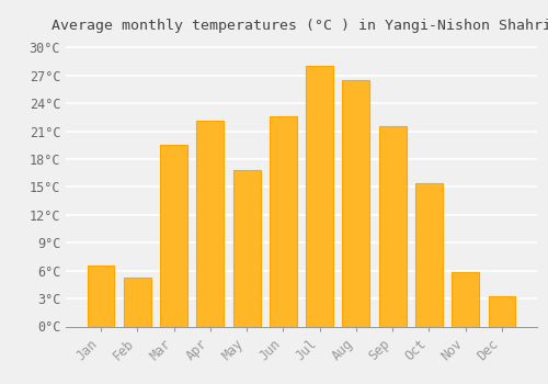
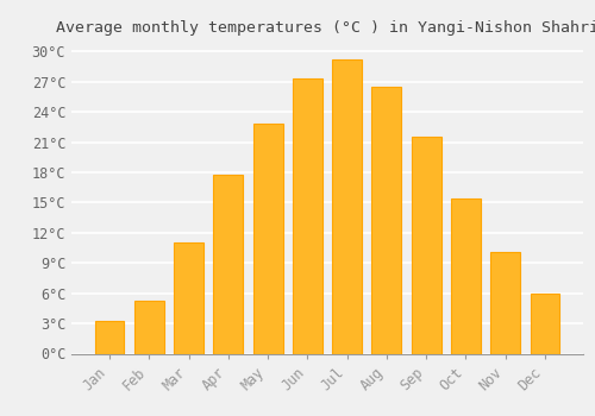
Jan: 6.6°C -> 3.2°C
Mar: 19.6°C -> 11.0°C
Apr: 22.2°C -> 17.8°C
May: 16.8°C -> 22.8°C
Jun: 22.6°C -> 27.3°C
Jul: 28.0°C -> 29.2°C
Nov: 5.8°C -> 10.1°C
Dec: 3.2°C -> 6.0°C
